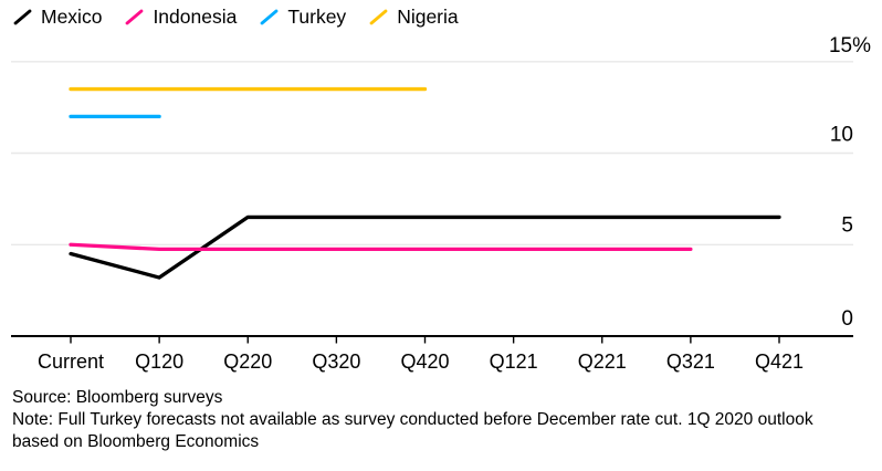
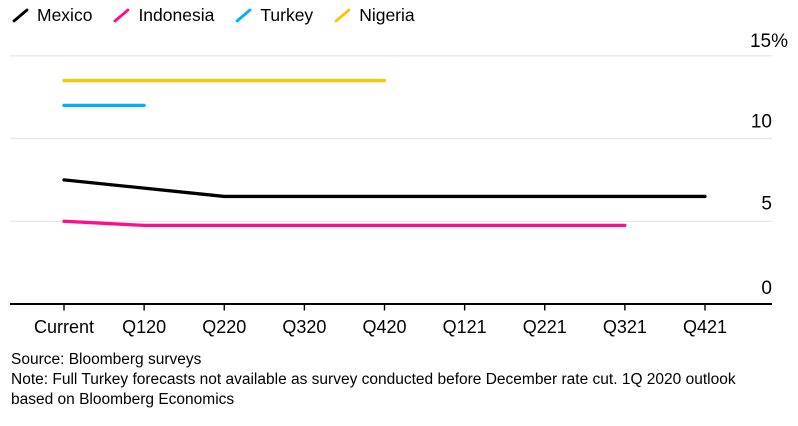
Mexico/Current: 4.5 -> 7.5
Mexico/Q120: 3.2 -> 7.0
